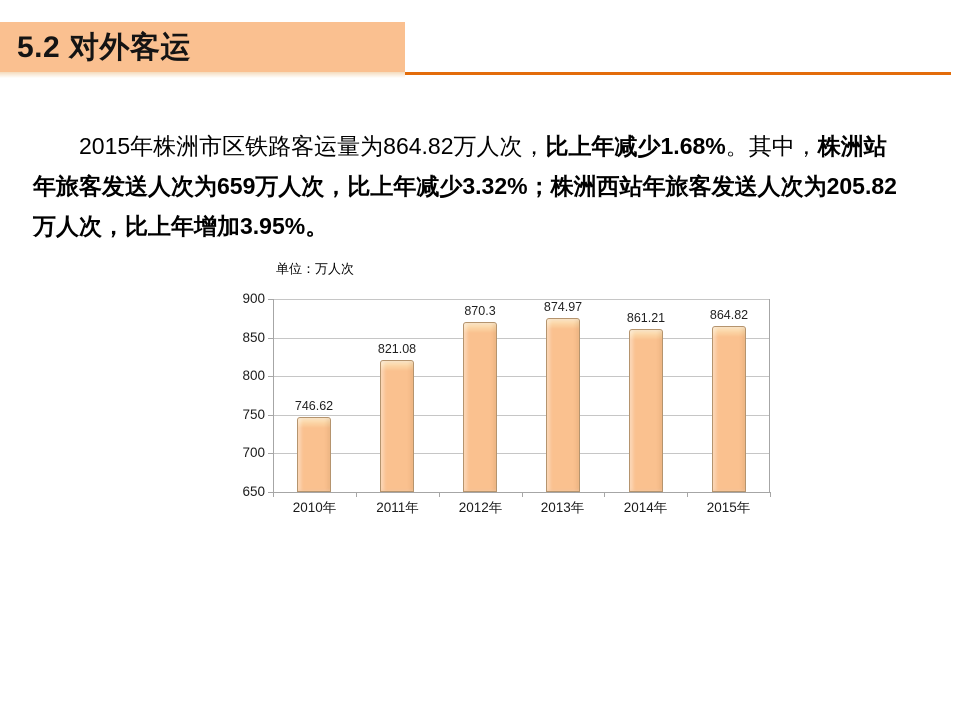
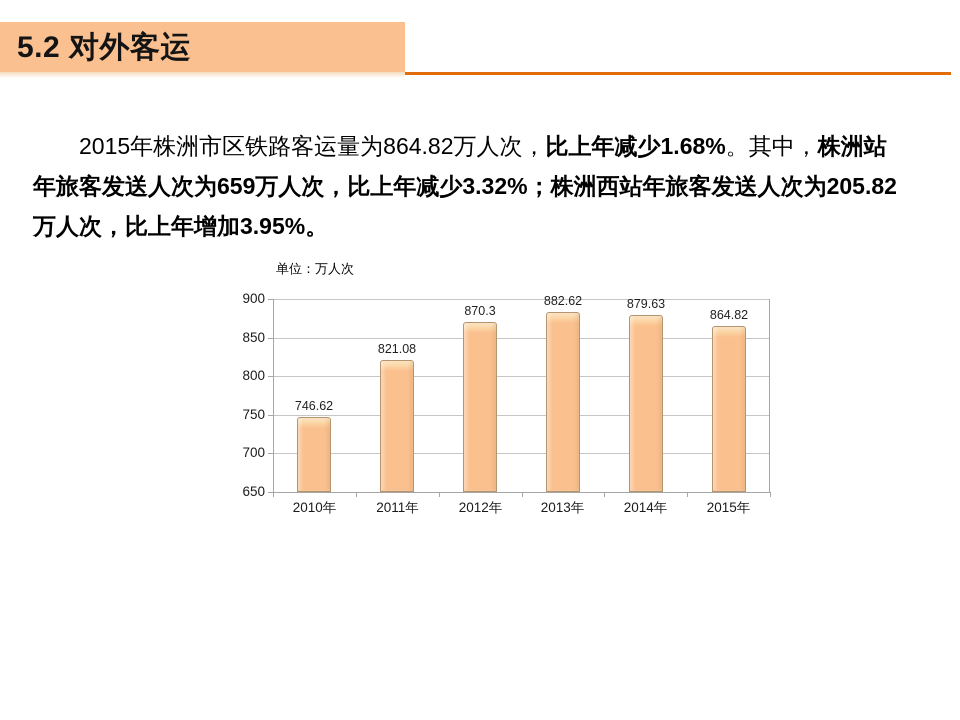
2013年: 874.97 -> 882.62
2014年: 861.21 -> 879.63
